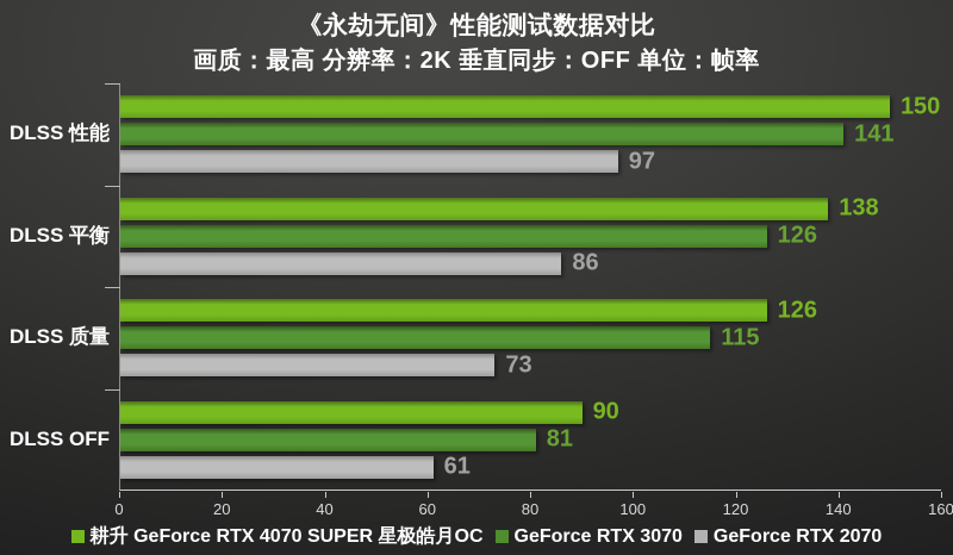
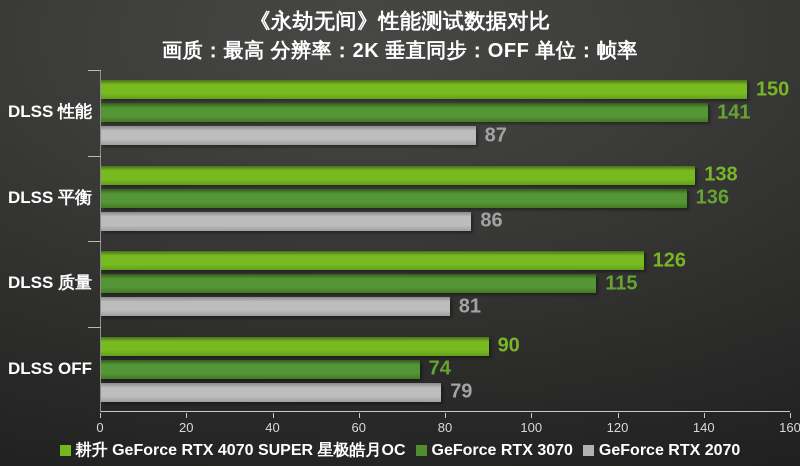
GeForce RTX 2070/DLSS 性能: 97 -> 87
GeForce RTX 3070/DLSS 平衡: 126 -> 136
GeForce RTX 2070/DLSS 质量: 73 -> 81
GeForce RTX 3070/DLSS OFF: 81 -> 74
GeForce RTX 2070/DLSS OFF: 61 -> 79
